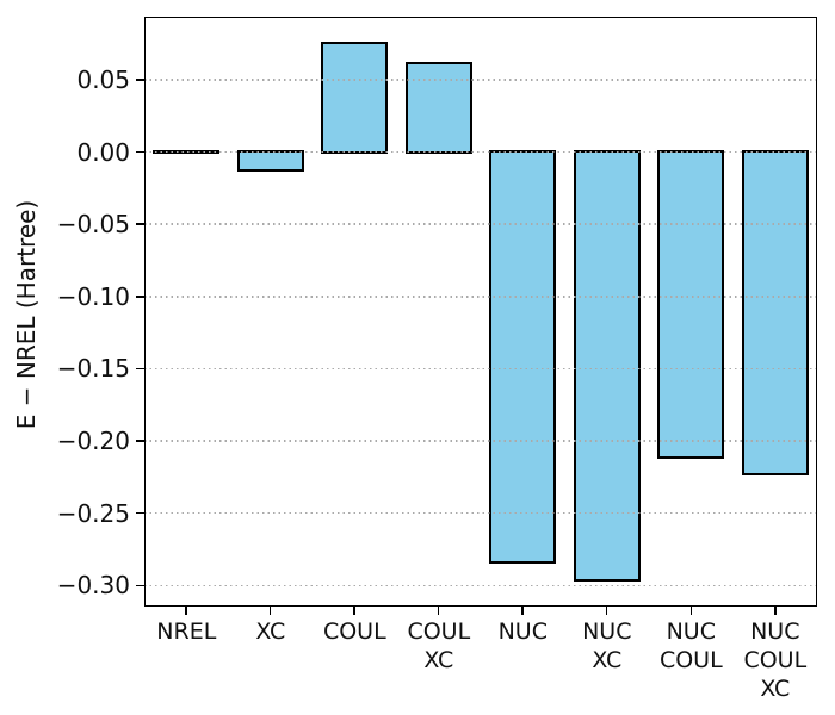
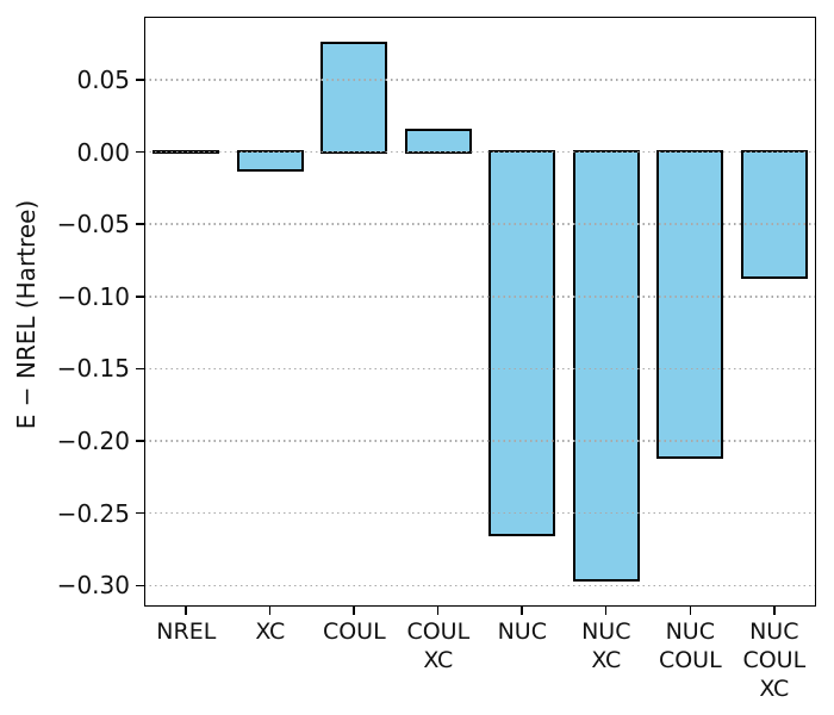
COUL XC: 0.061 -> 0.015
NUC: -0.284 -> -0.265
NUC COUL XC: -0.223 -> -0.087
